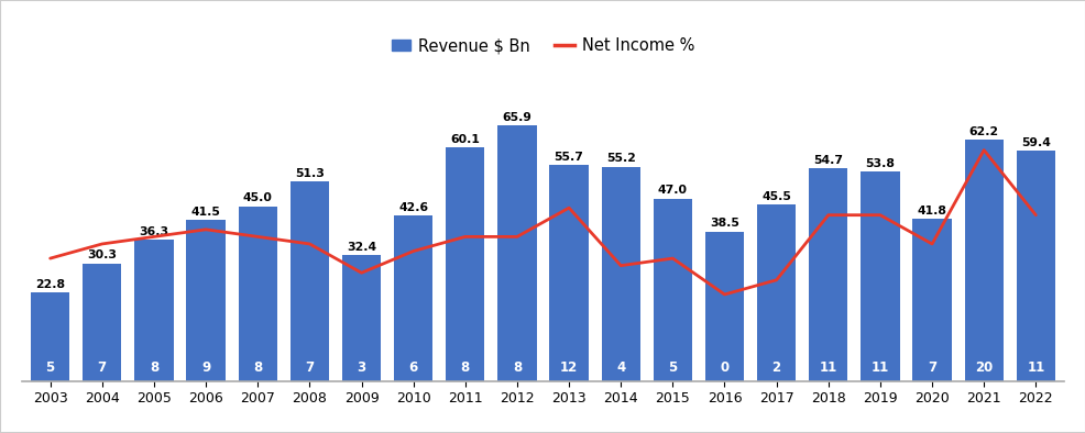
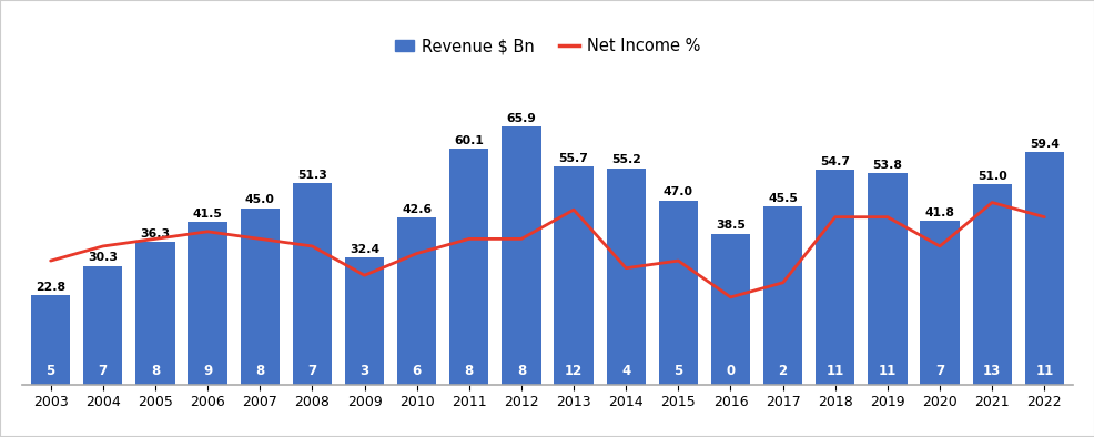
Revenue $ Bn/2021: 62.2 -> 51.0
Net Income %/2021: 20 -> 13
